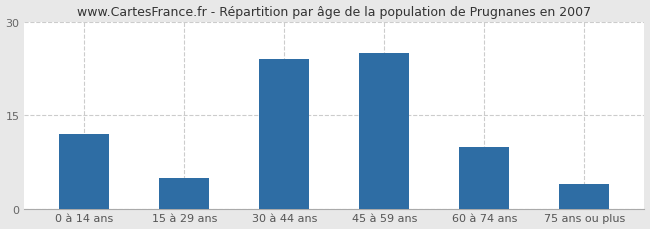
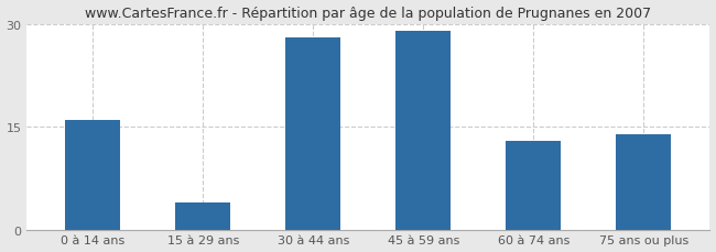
0 à 14 ans: 12 -> 16
15 à 29 ans: 5 -> 4
30 à 44 ans: 24 -> 28
45 à 59 ans: 25 -> 29
60 à 74 ans: 10 -> 13
75 ans ou plus: 4 -> 14
